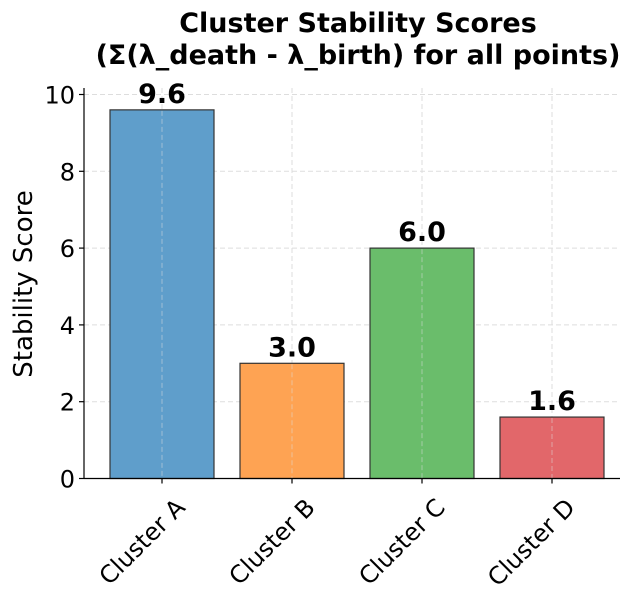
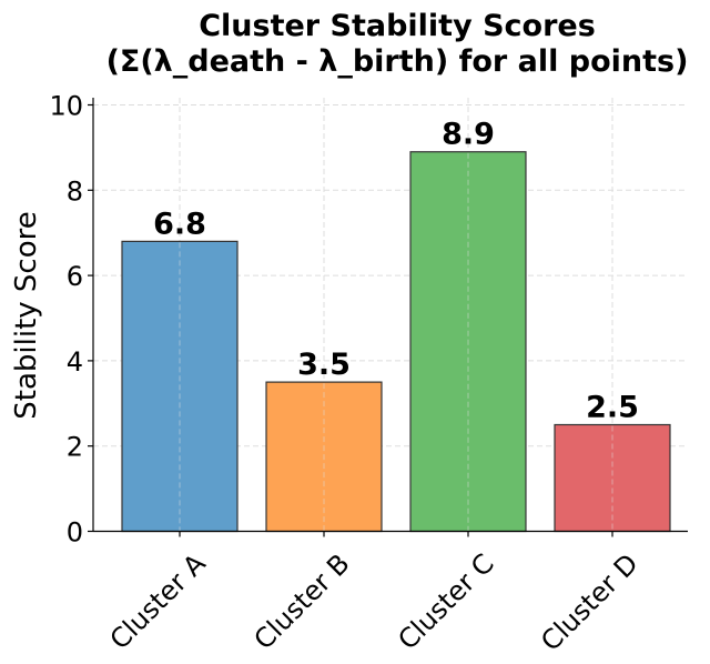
Cluster A: 9.6 -> 6.8
Cluster B: 3.0 -> 3.5
Cluster C: 6.0 -> 8.9
Cluster D: 1.6 -> 2.5
